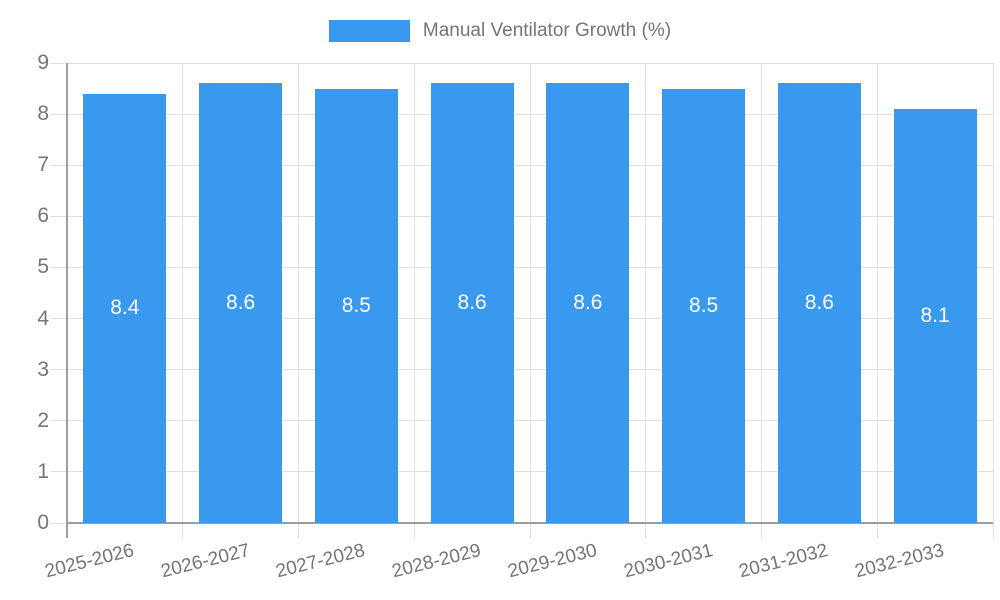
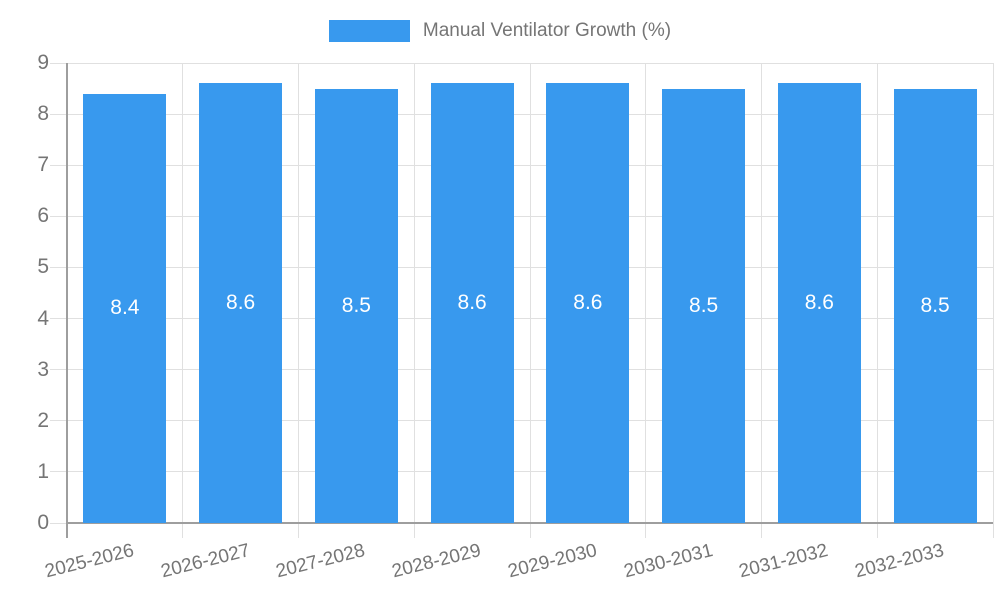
2032-2033: 8.1 -> 8.5
